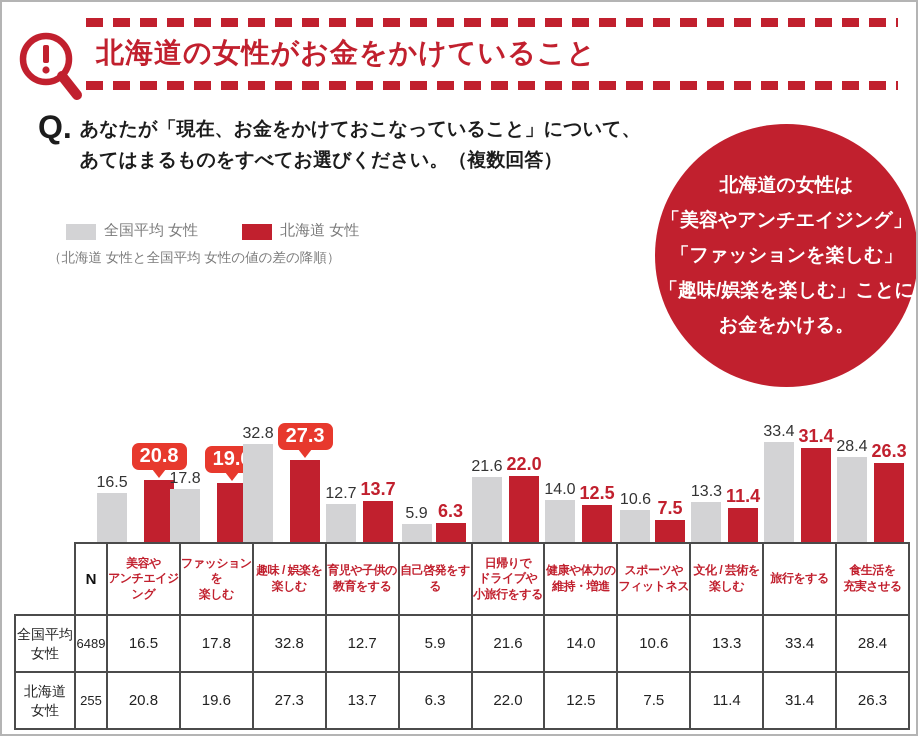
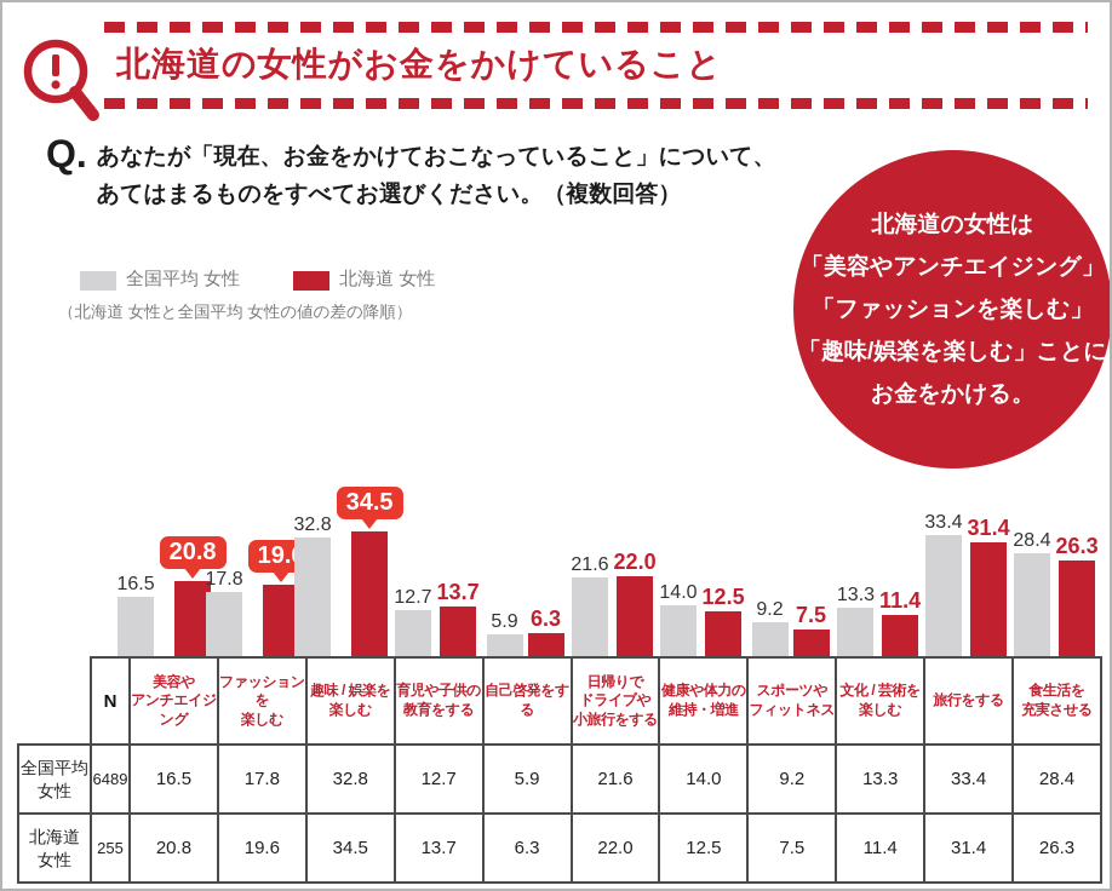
北海道 女性/趣味 / 娯楽を 楽しむ: 27.3 -> 34.5
全国平均 女性/スポーツや フィットネス: 10.6 -> 9.2
